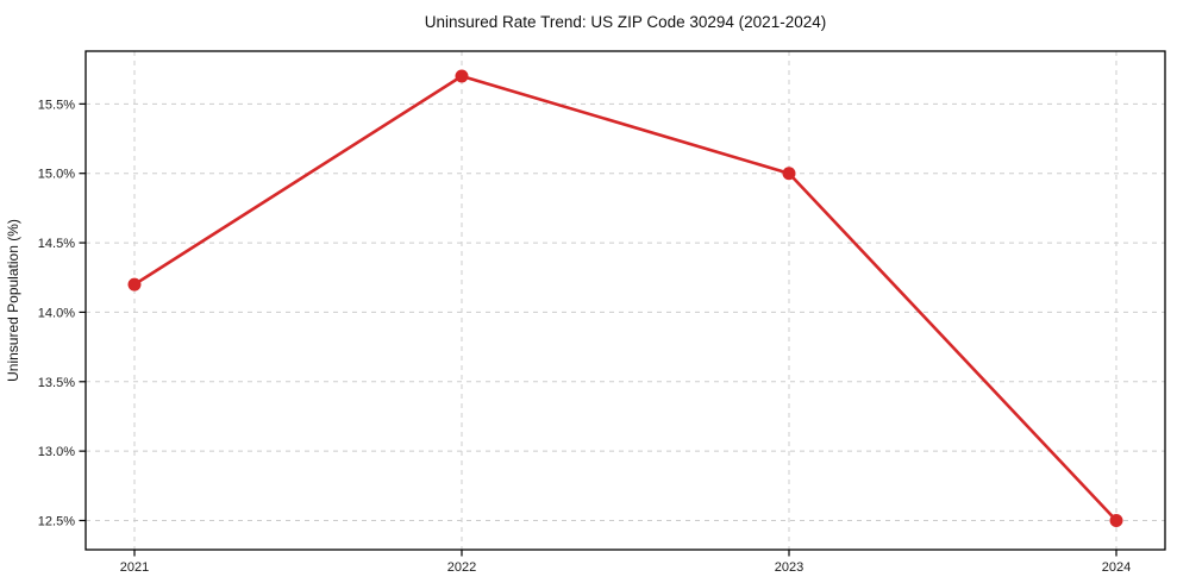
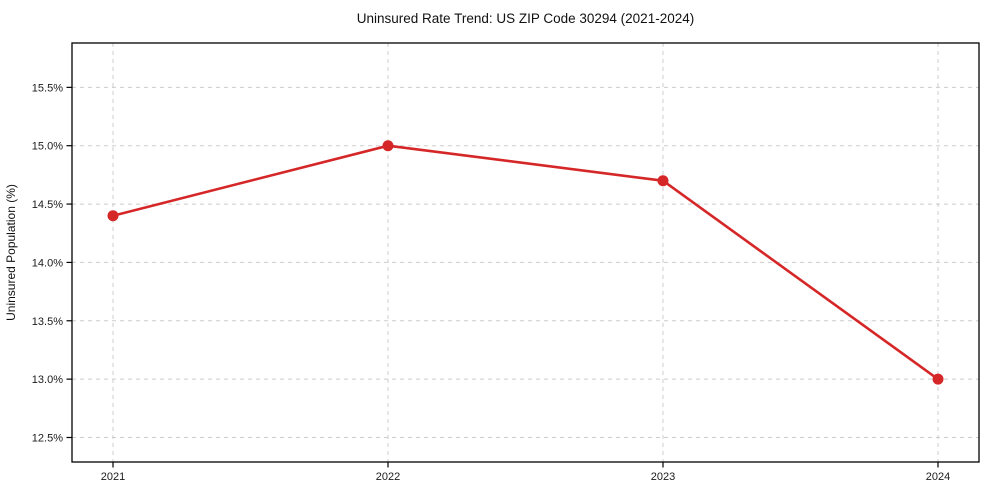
2021: 14.2% -> 14.4%
2022: 15.7% -> 15.0%
2023: 15.0% -> 14.7%
2024: 12.5% -> 13.0%
